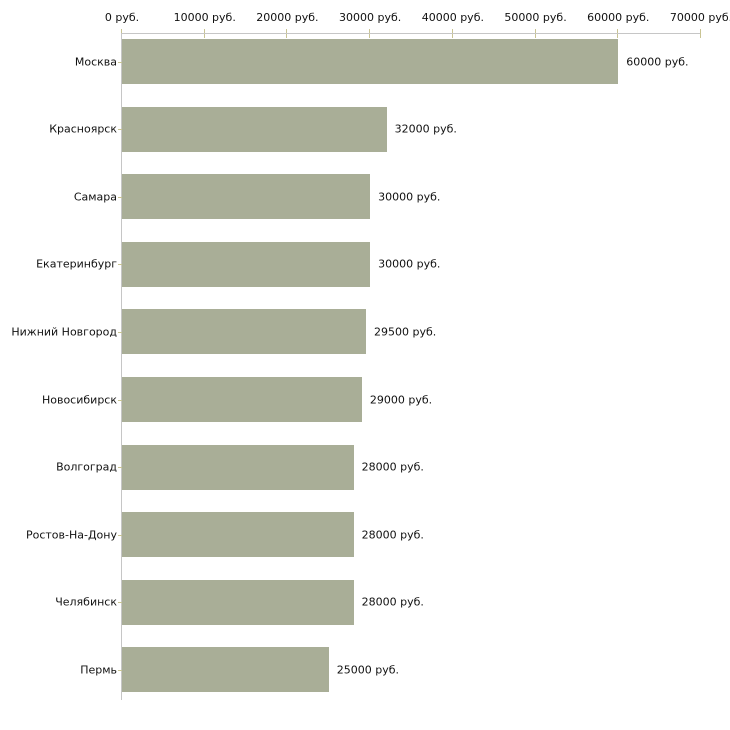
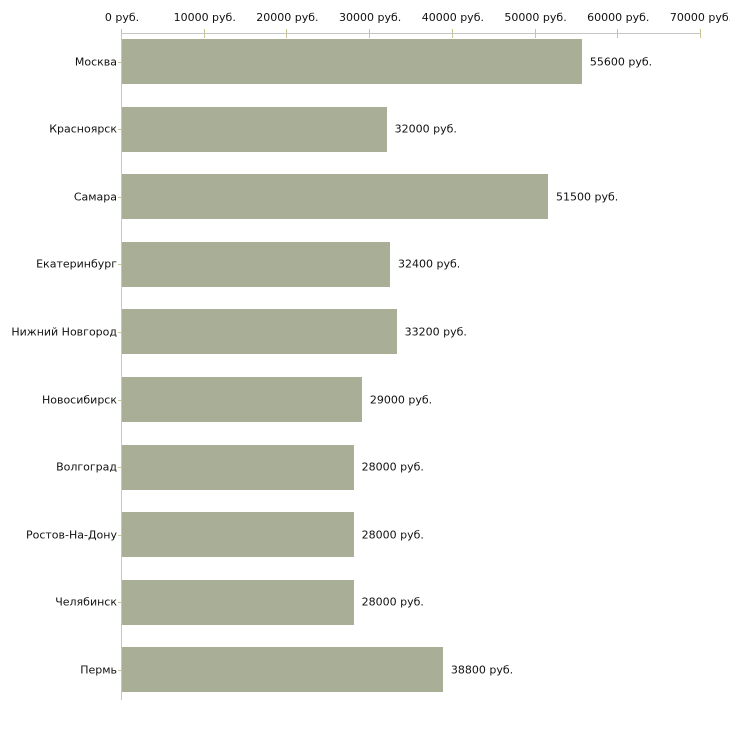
Москва: 60000 -> 55600
Самара: 30000 -> 51500
Екатеринбург: 30000 -> 32400
Нижний Новгород: 29500 -> 33200
Пермь: 25000 -> 38800
